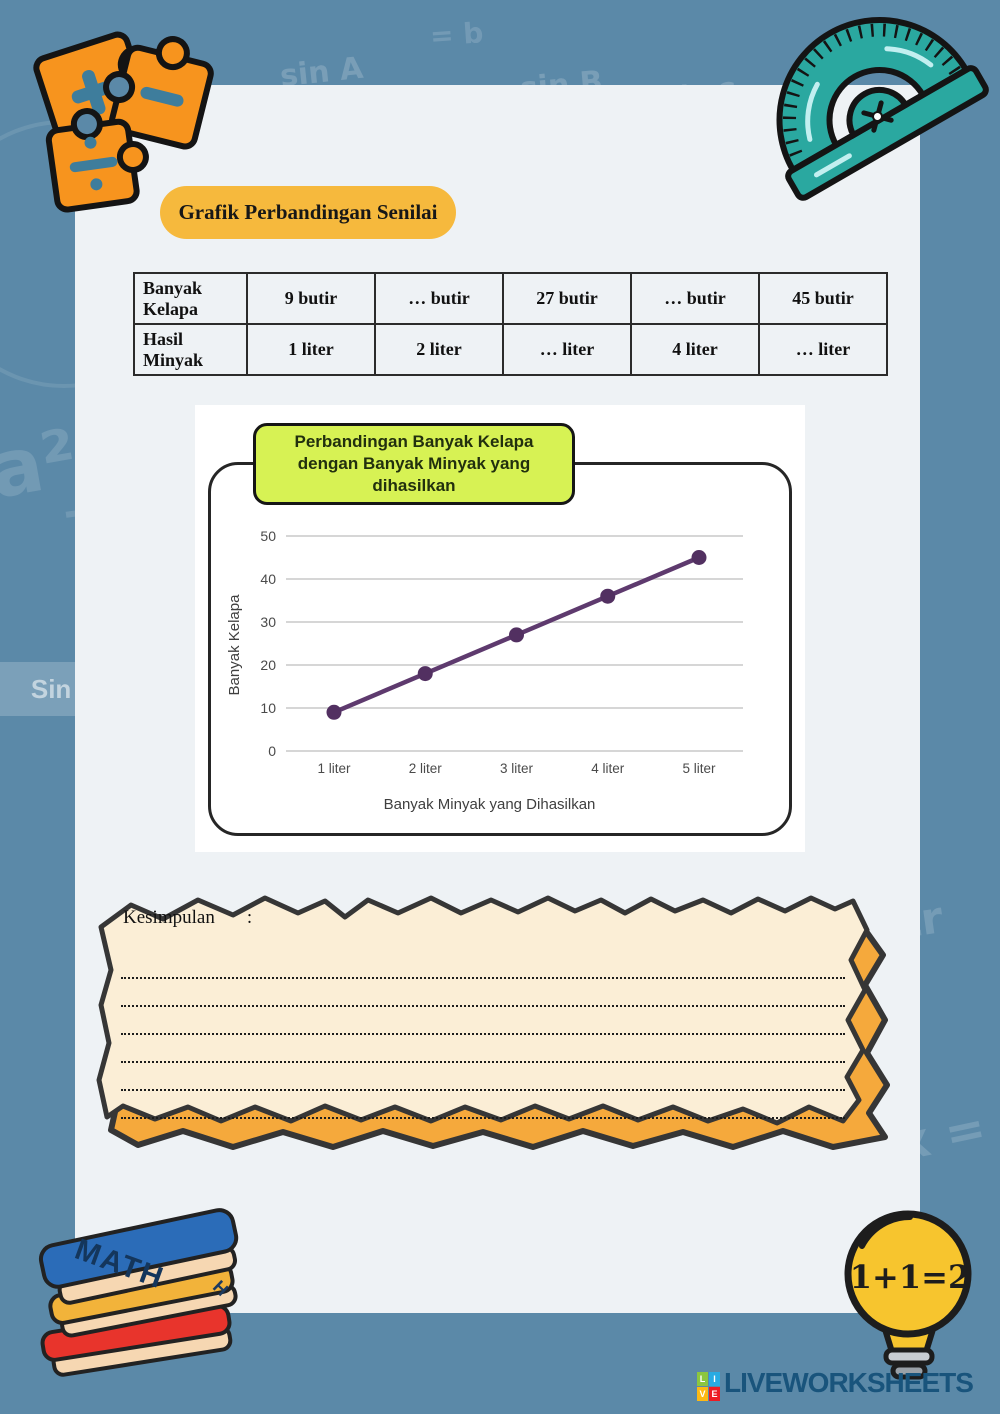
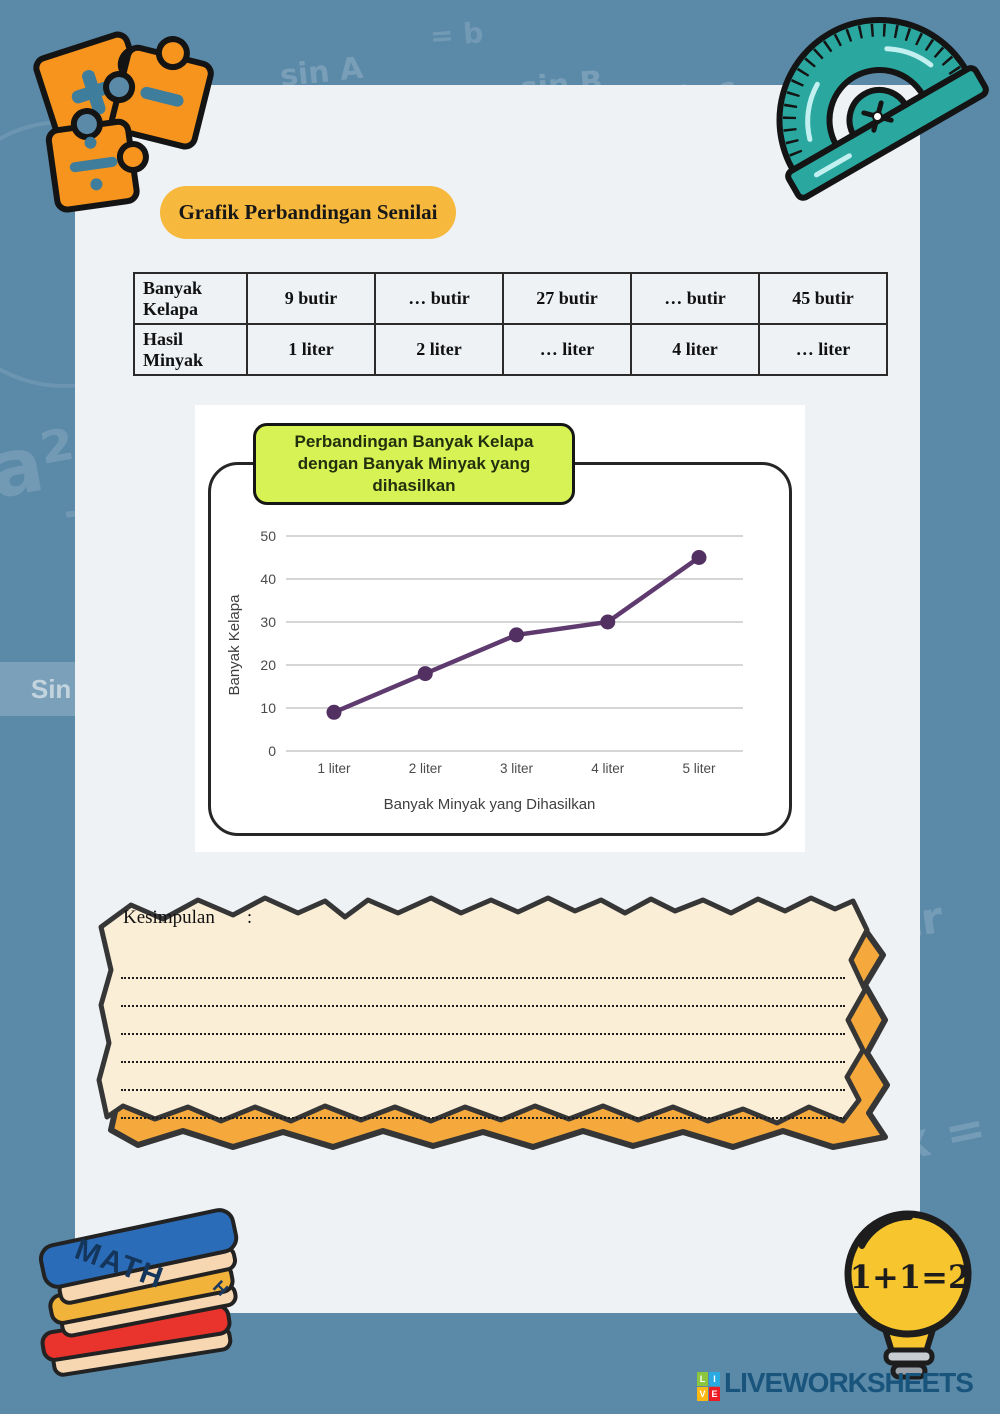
4 liter: 36 -> 30
